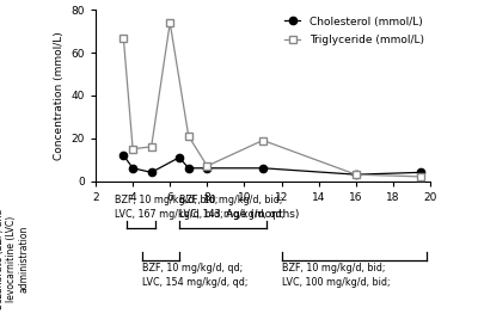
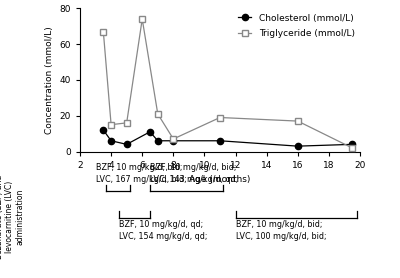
Triglyceride (mmol/L)/16: 3 -> 17
